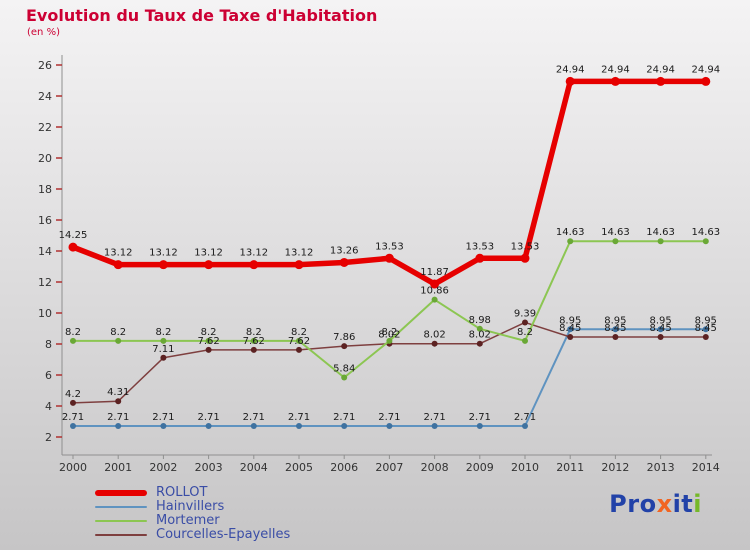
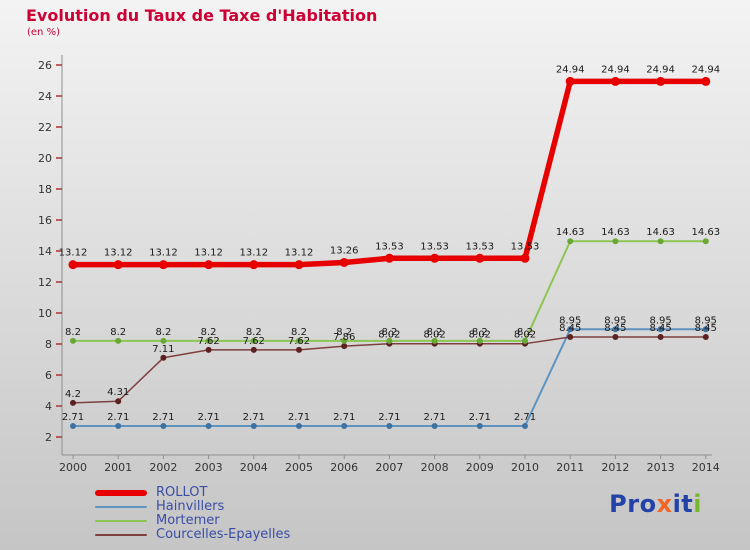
ROLLOT/2000: 14.25 -> 13.12
Mortemer/2006: 5.84 -> 8.2
ROLLOT/2008: 11.87 -> 13.53
Mortemer/2008: 10.86 -> 8.2
Mortemer/2009: 8.98 -> 8.2
Courcelles-Epayelles/2010: 9.39 -> 8.02
